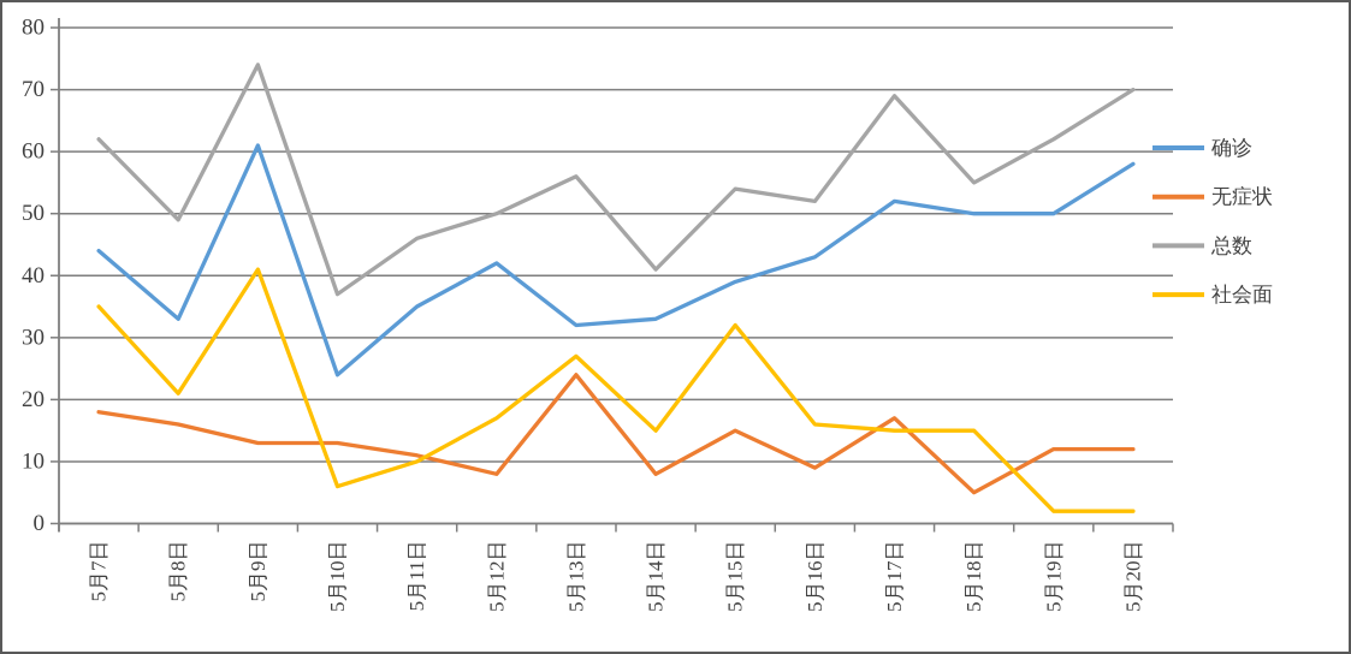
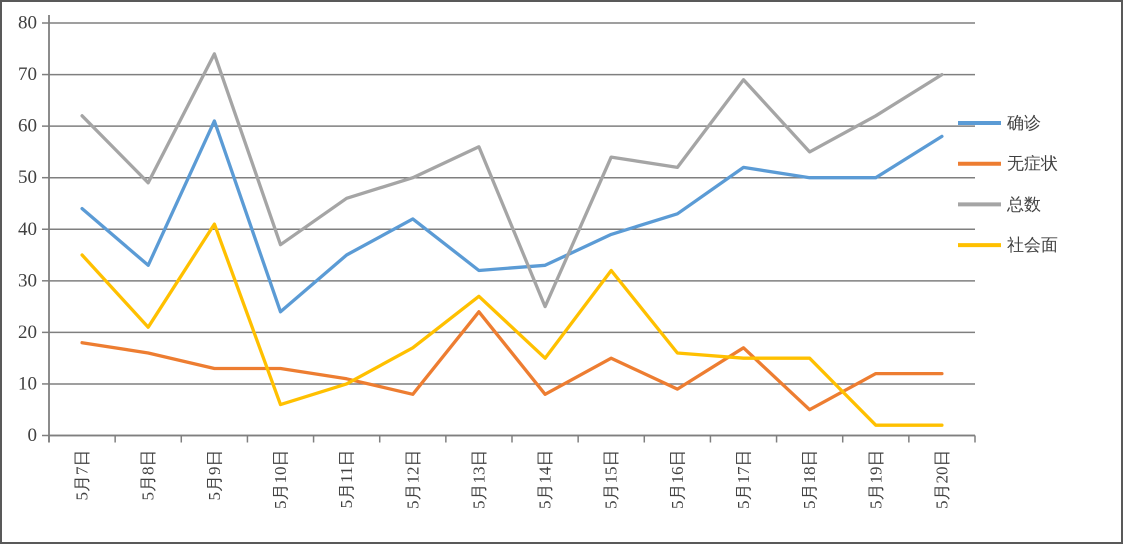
总数/5月14日: 41 -> 25
